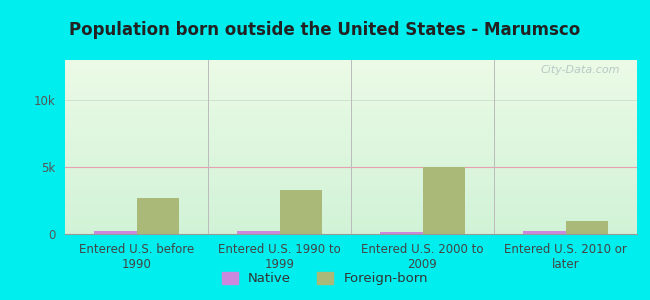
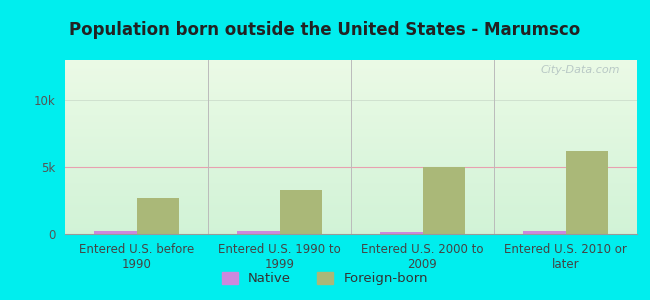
Foreign-born/Entered U.S. 2010 or later: 1.0k -> 6.2k
